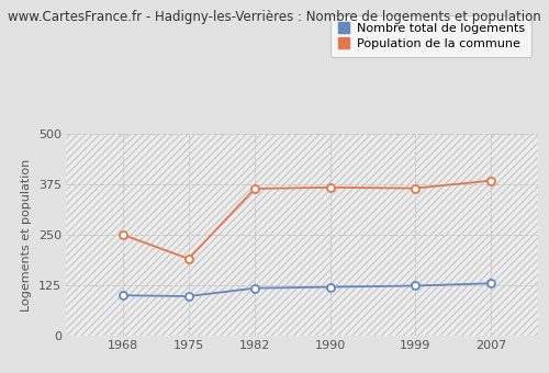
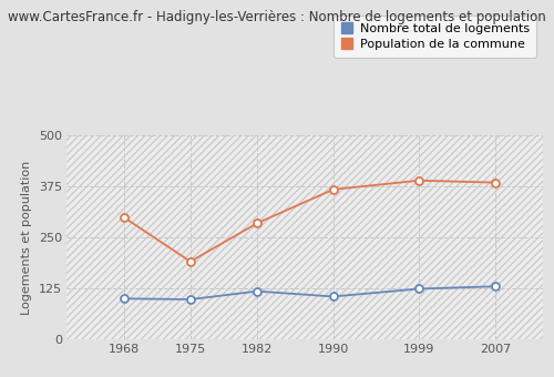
Population de la commune/1968: 251 -> 300
Population de la commune/1982: 365 -> 285
Nombre total de logements/1990: 121 -> 105
Population de la commune/1999: 366 -> 390
